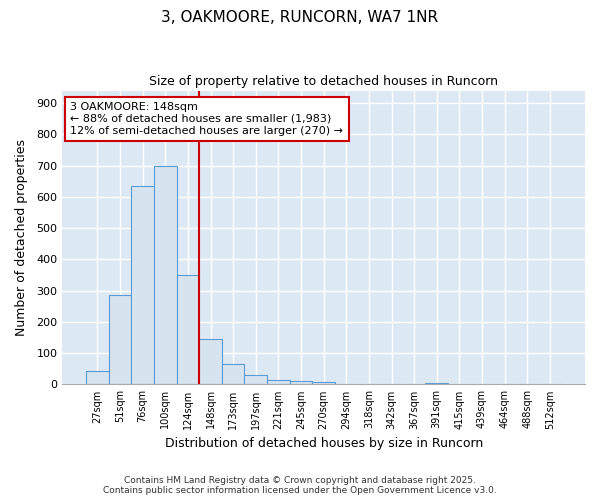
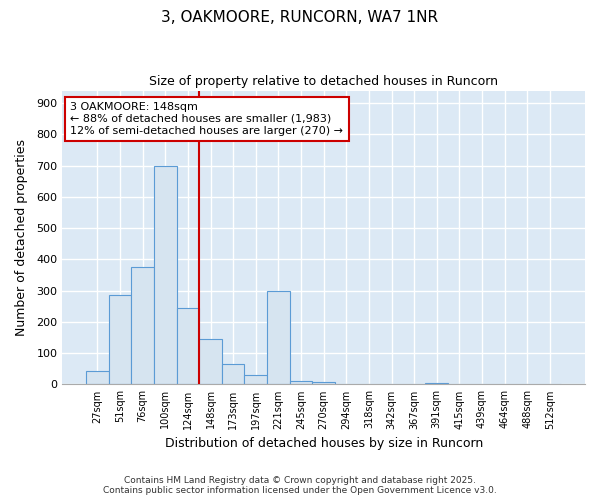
76sqm: 635 -> 375
124sqm: 350 -> 245
221sqm: 15 -> 300
